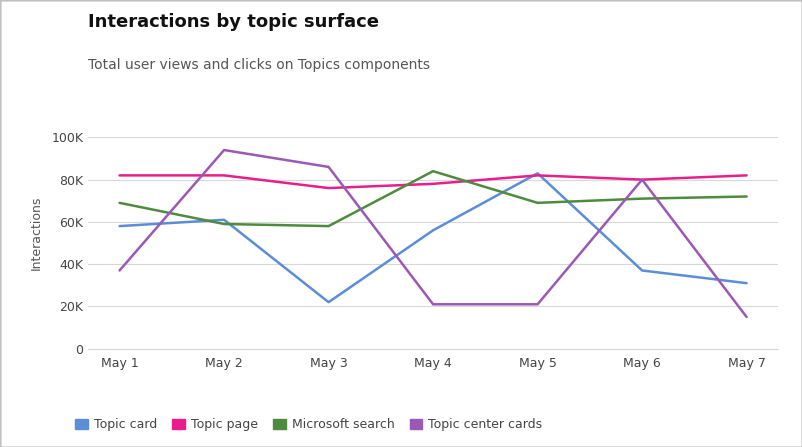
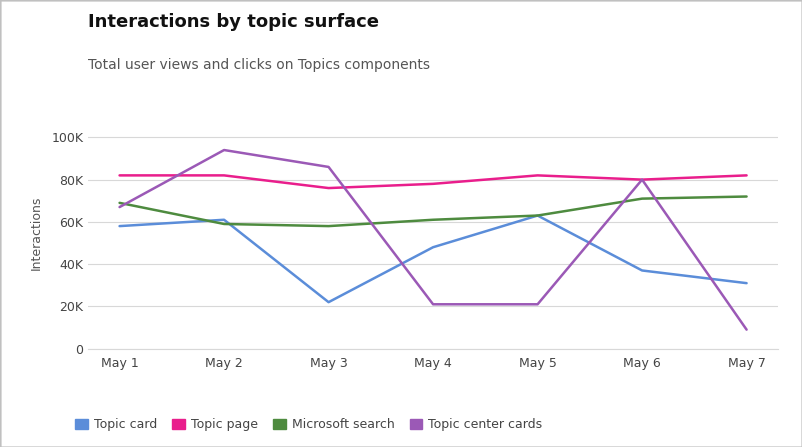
Topic center cards/May 1: 37K -> 67K
Topic card/May 4: 56K -> 48K
Microsoft search/May 4: 84K -> 61K
Topic card/May 5: 83K -> 63K
Microsoft search/May 5: 69K -> 63K
Topic center cards/May 7: 15K -> 9K
